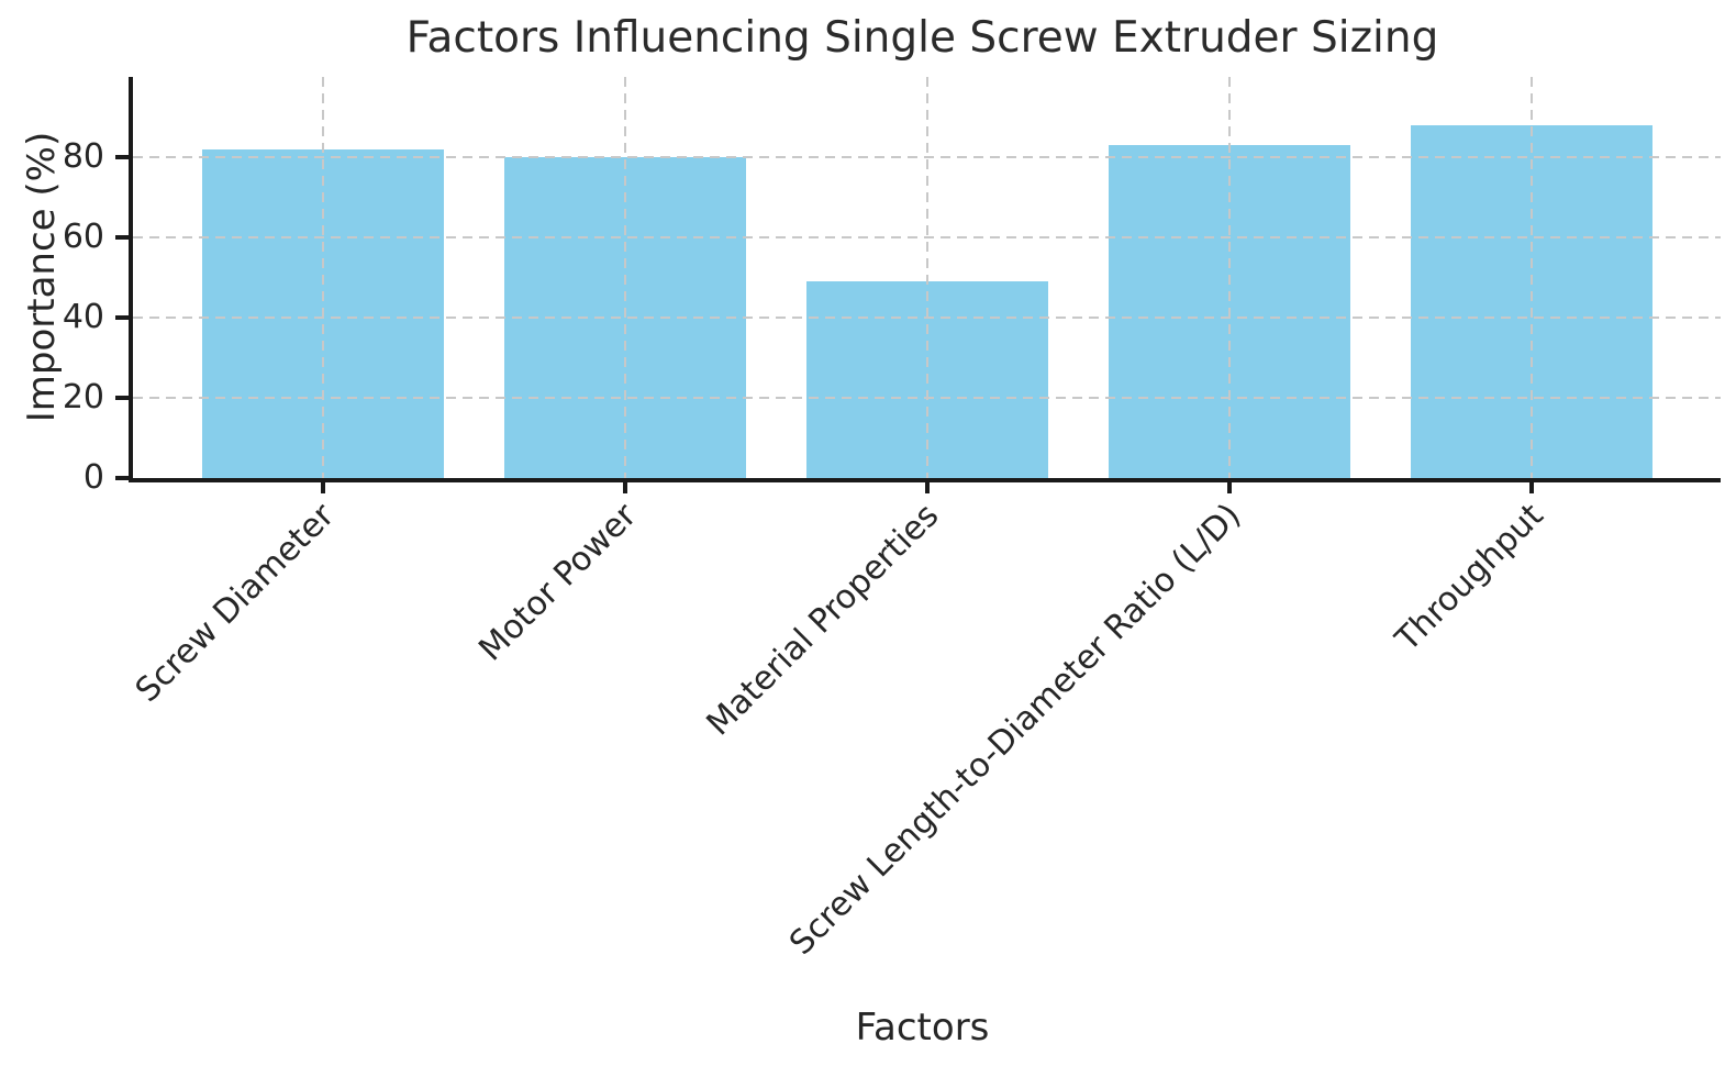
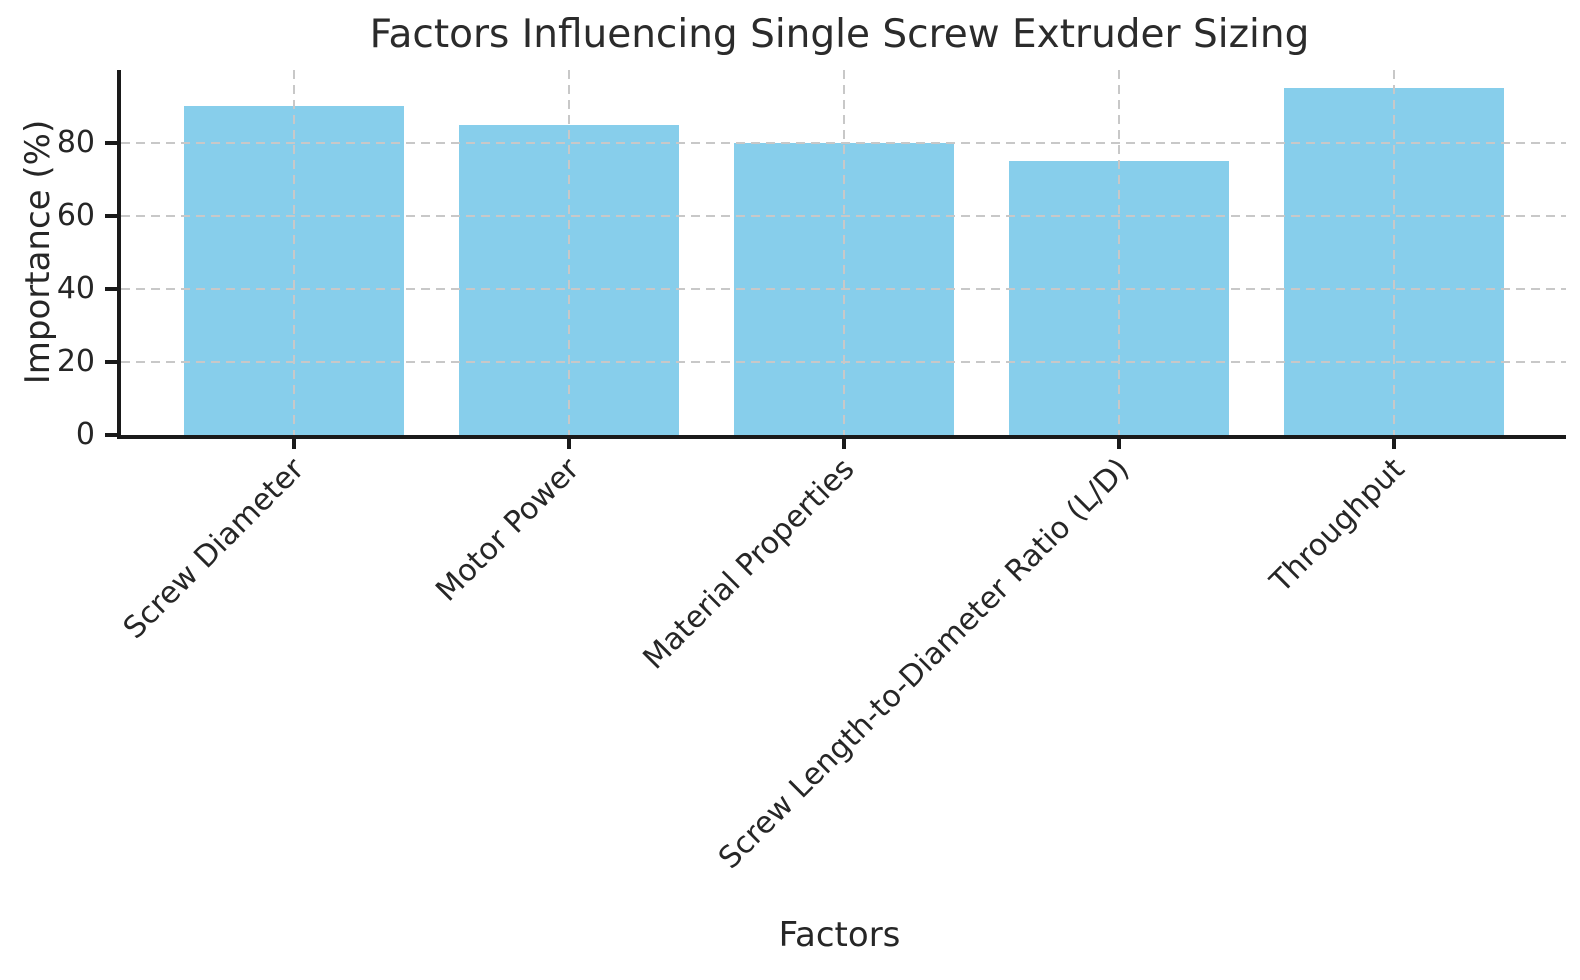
Screw Diameter: 82 -> 90
Motor Power: 80 -> 85
Material Properties: 49 -> 80
Screw Length-to-Diameter Ratio (L/D): 83 -> 75
Throughput: 88 -> 95
